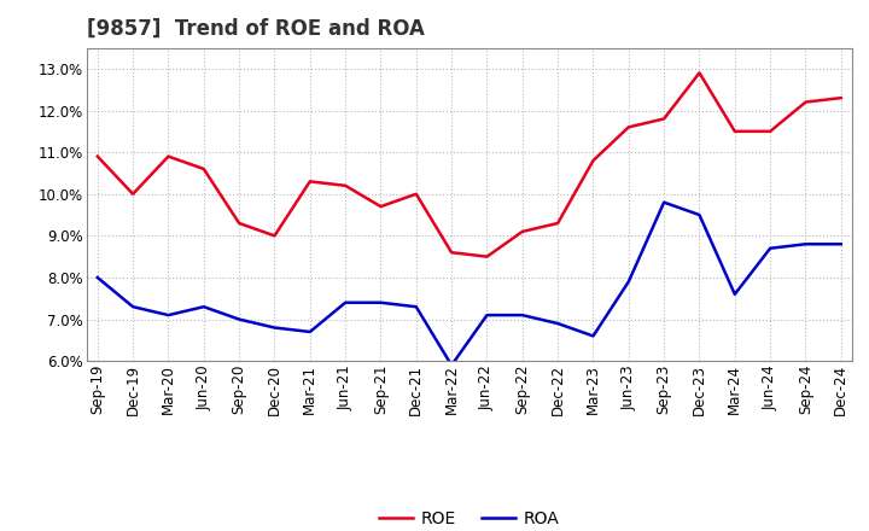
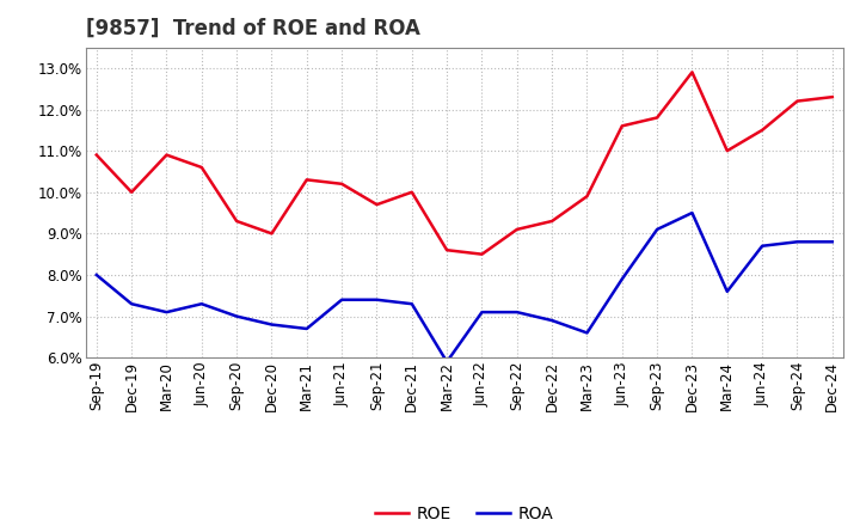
ROE/Mar-23: 10.8% -> 9.9%
ROA/Sep-23: 9.8% -> 9.1%
ROE/Mar-24: 11.5% -> 11.0%
